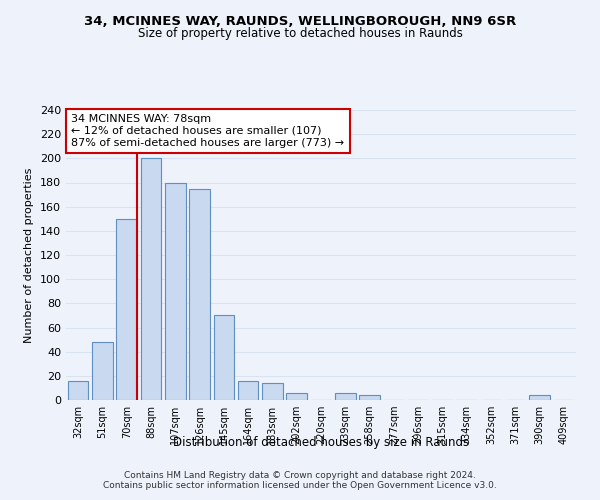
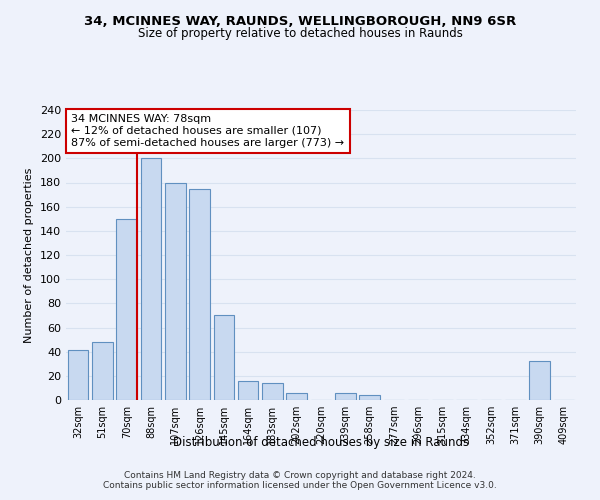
32sqm: 16 -> 41
390sqm: 4 -> 32
